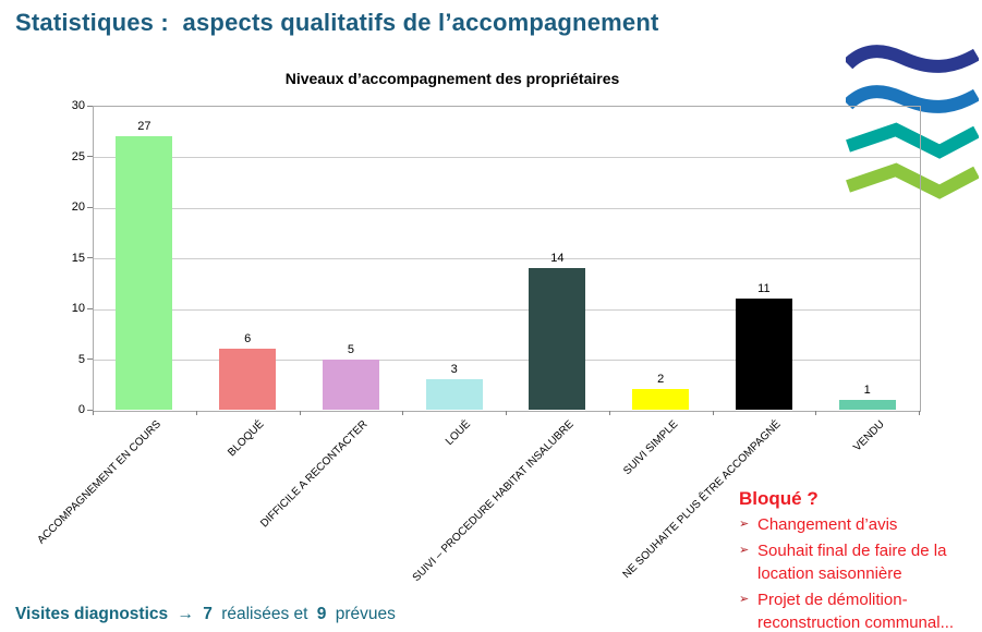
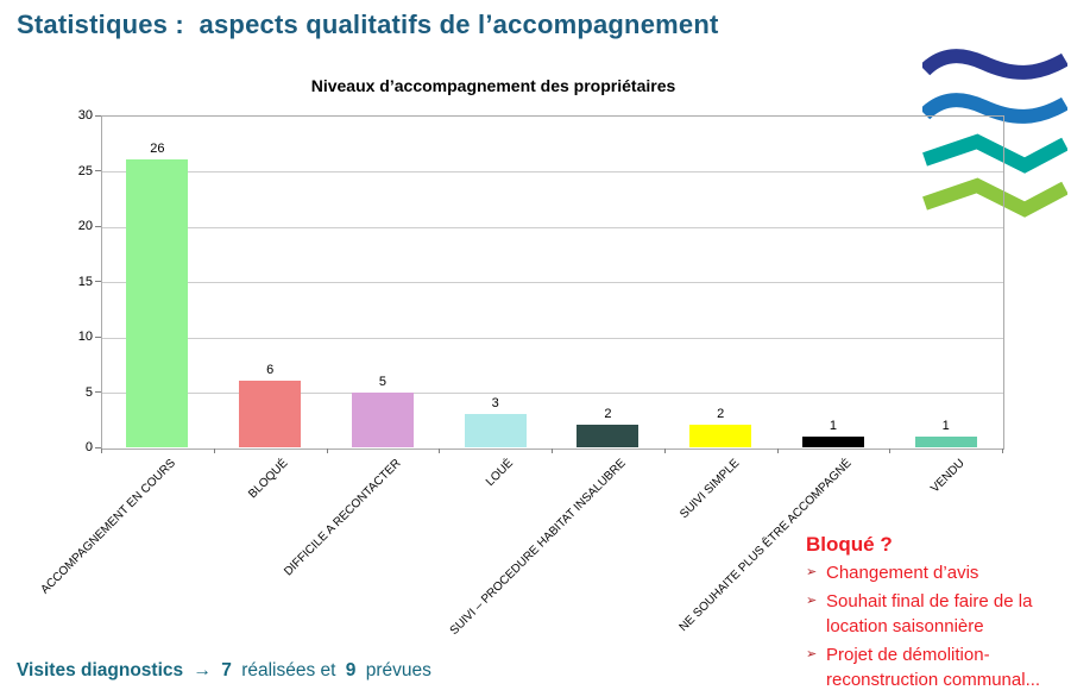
ACCOMPAGNEMENT EN COURS: 27 -> 26
SUIVI – PROCEDURE HABITAT INSALUBRE: 14 -> 2
NE SOUHAITE PLUS ÊTRE ACCOMPAGNÉ: 11 -> 1
